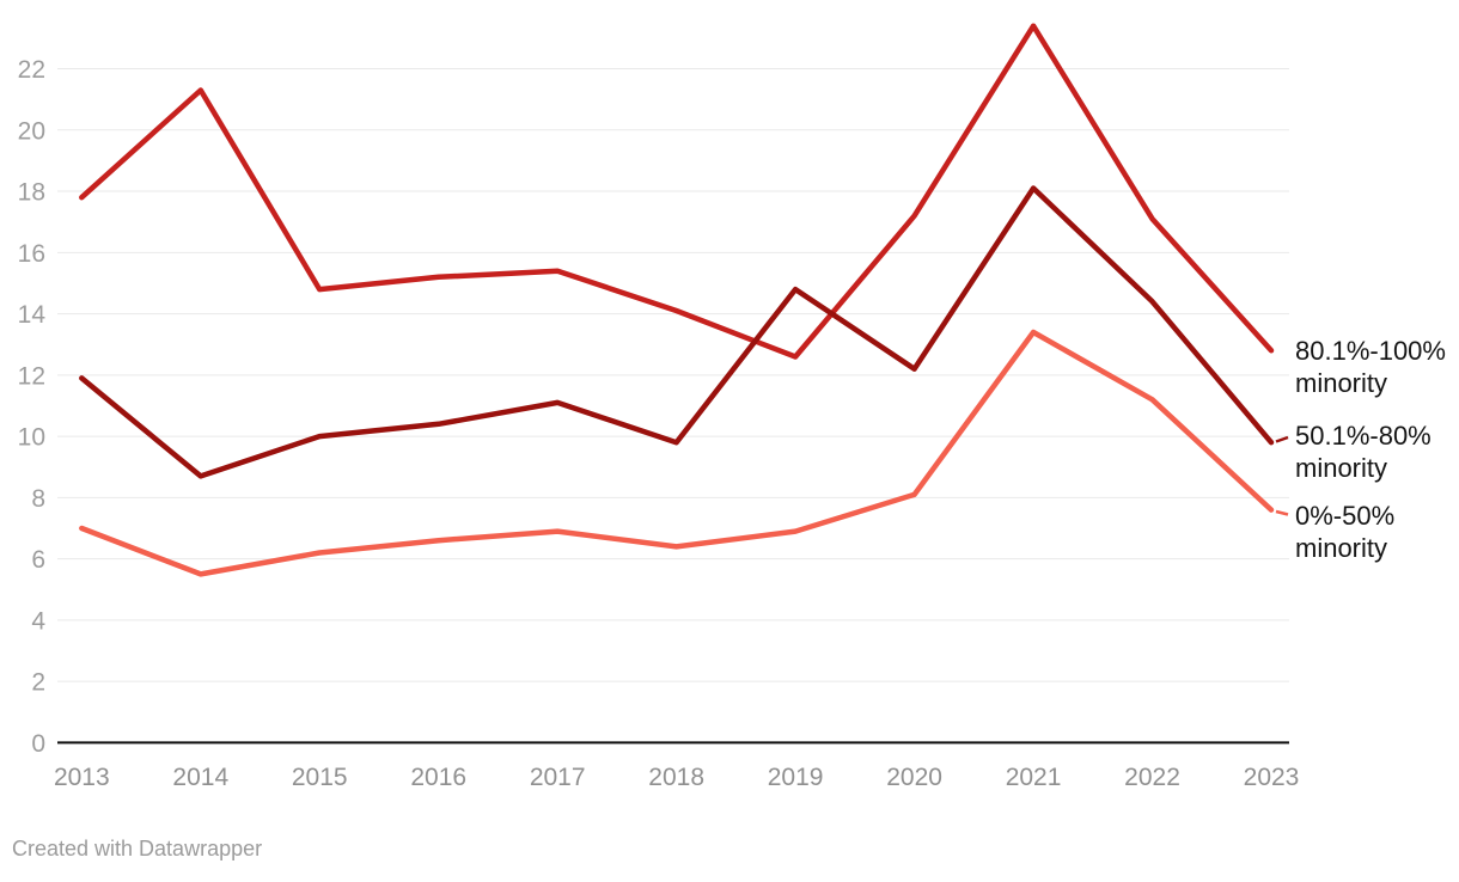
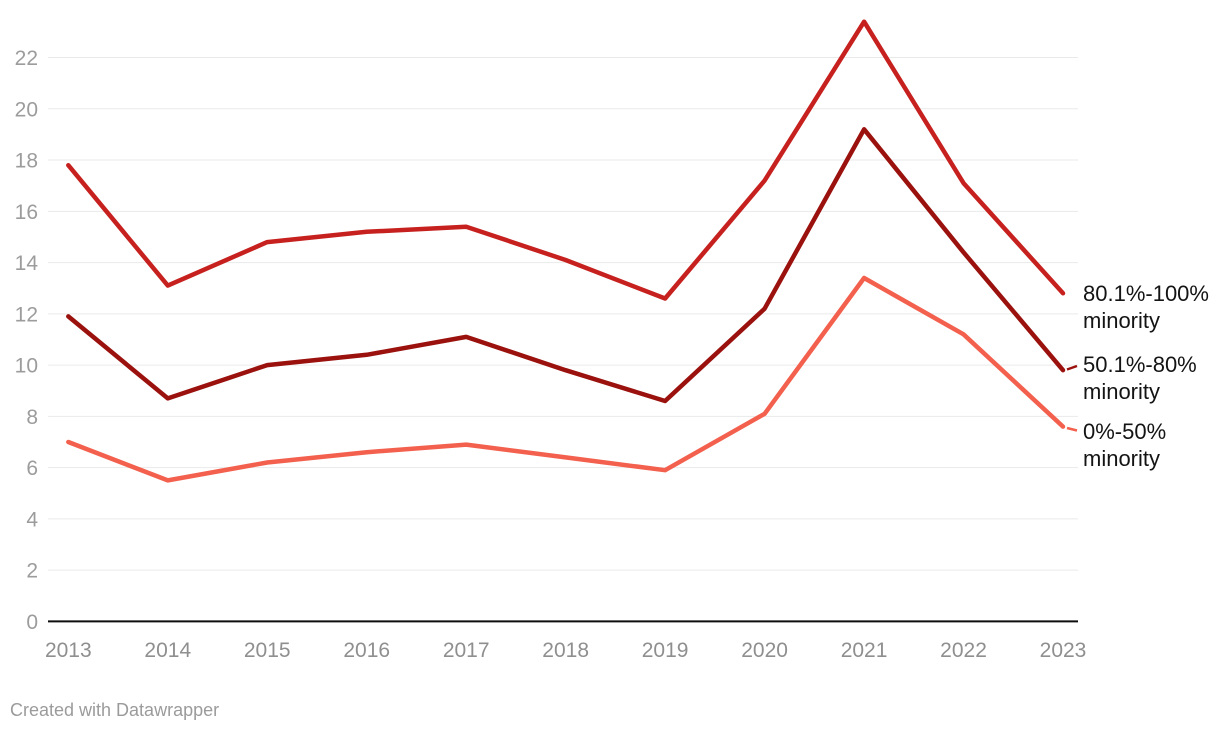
80.1%-100% minority/2014: 21.3 -> 13.1
50.1%-80% minority/2019: 14.8 -> 8.6
0%-50% minority/2019: 6.9 -> 5.9
50.1%-80% minority/2021: 18.1 -> 19.2
